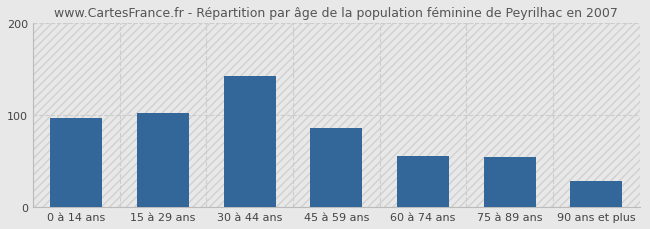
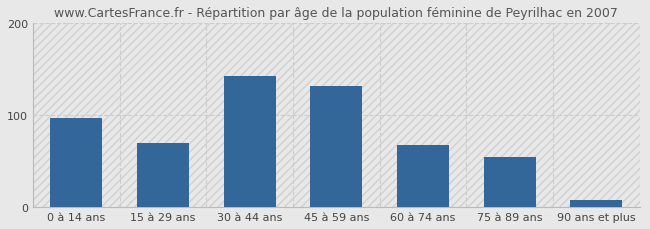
15 à 29 ans: 102 -> 70
45 à 59 ans: 86 -> 132
60 à 74 ans: 56 -> 67
90 ans et plus: 28 -> 8
